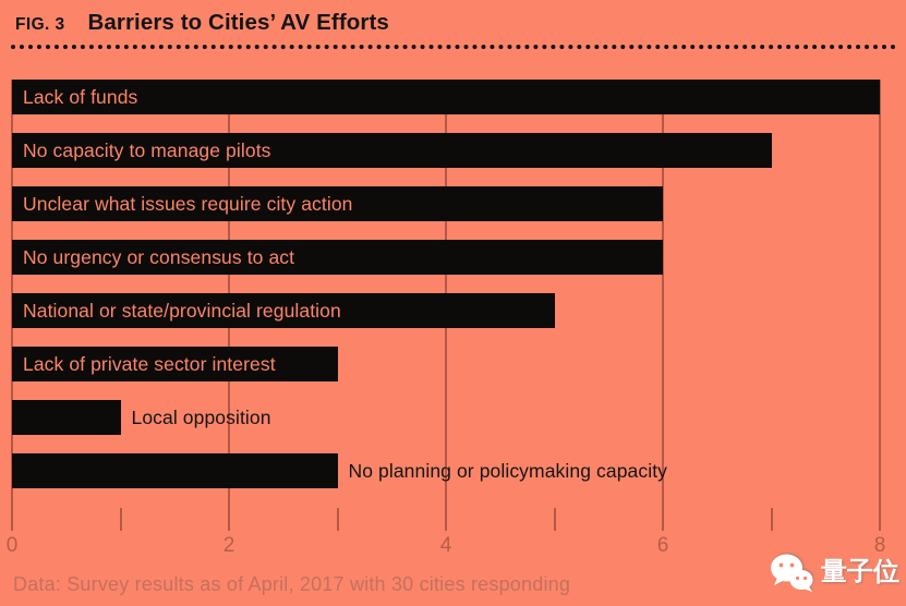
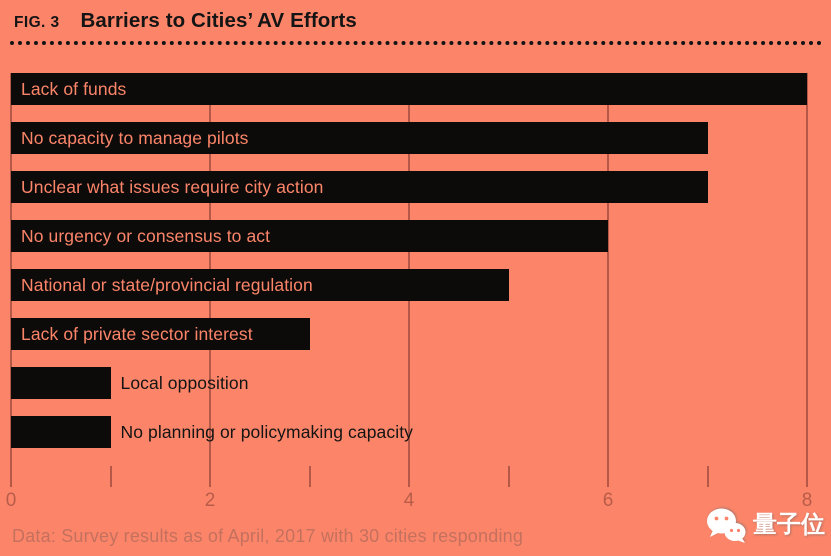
Unclear what issues require city action: 6 -> 7
No planning or policymaking capacity: 3 -> 1
